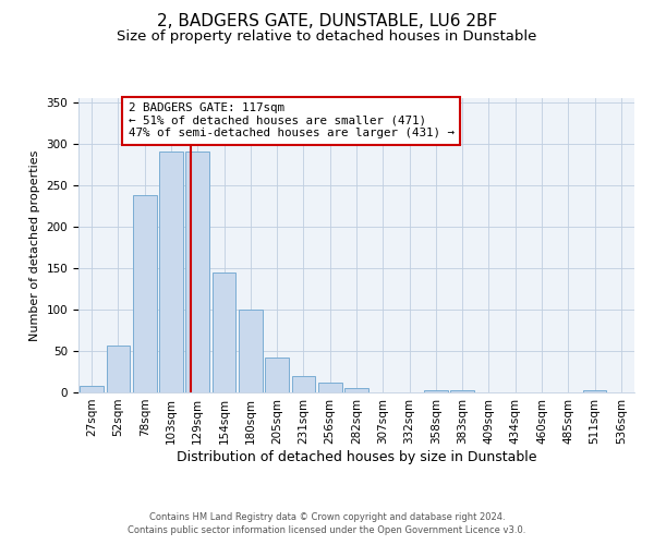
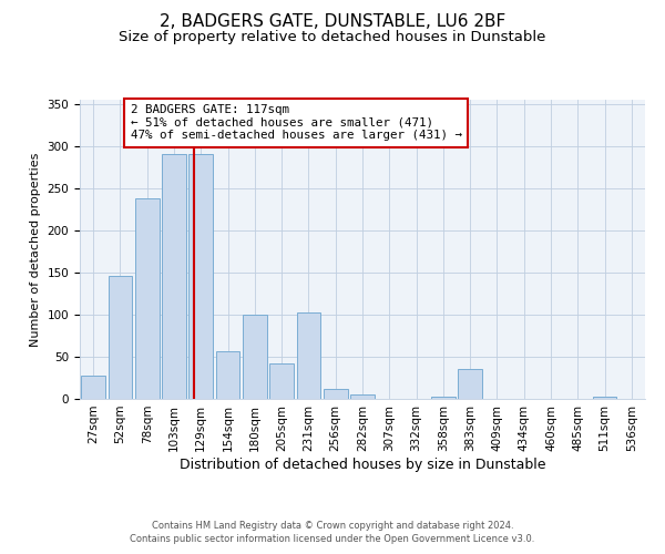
27sqm: 8 -> 28
52sqm: 57 -> 146
154sqm: 145 -> 56
231sqm: 20 -> 102
383sqm: 3 -> 36
